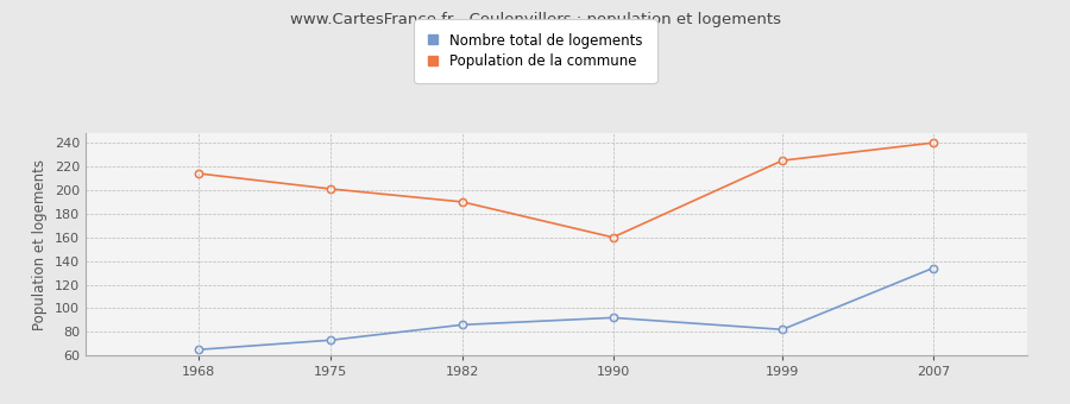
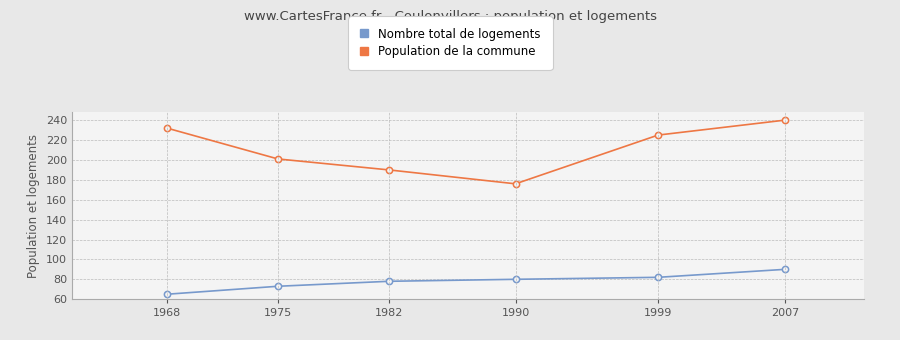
Population de la commune/1968: 214 -> 232
Nombre total de logements/1982: 86 -> 78
Nombre total de logements/1990: 92 -> 80
Population de la commune/1990: 160 -> 176
Nombre total de logements/2007: 134 -> 90
